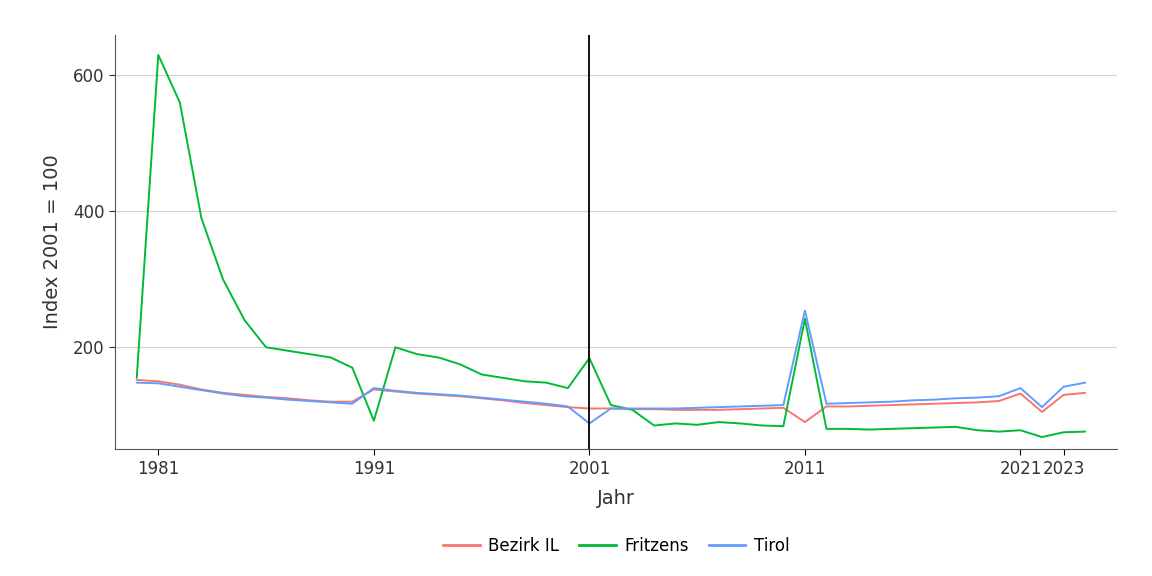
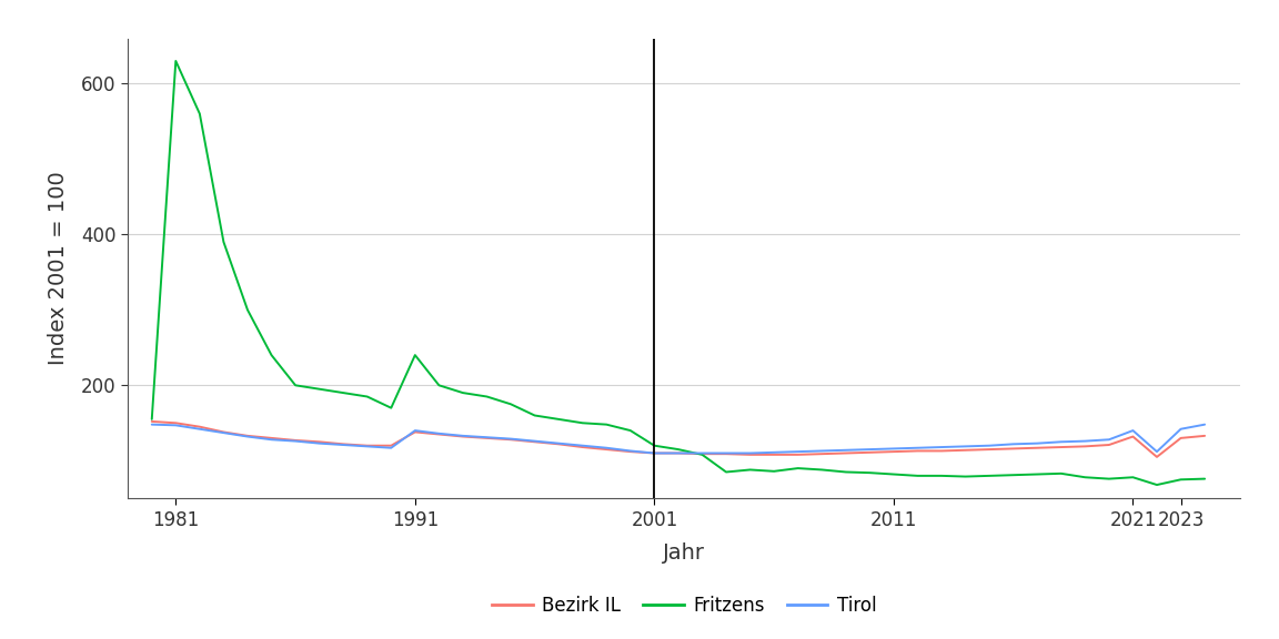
Fritzens/1991: 92 -> 240
Fritzens/2001: 184 -> 120
Tirol/2001: 88 -> 110
Bezirk IL/2011: 90 -> 112
Fritzens/2011: 242 -> 82
Tirol/2011: 254 -> 116
